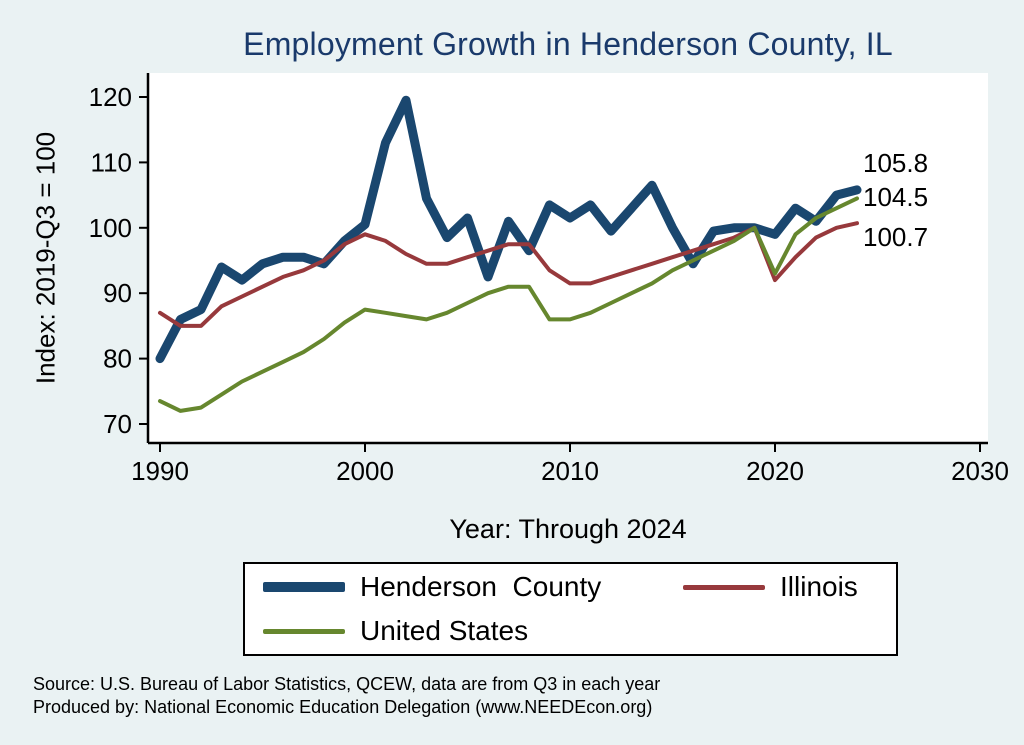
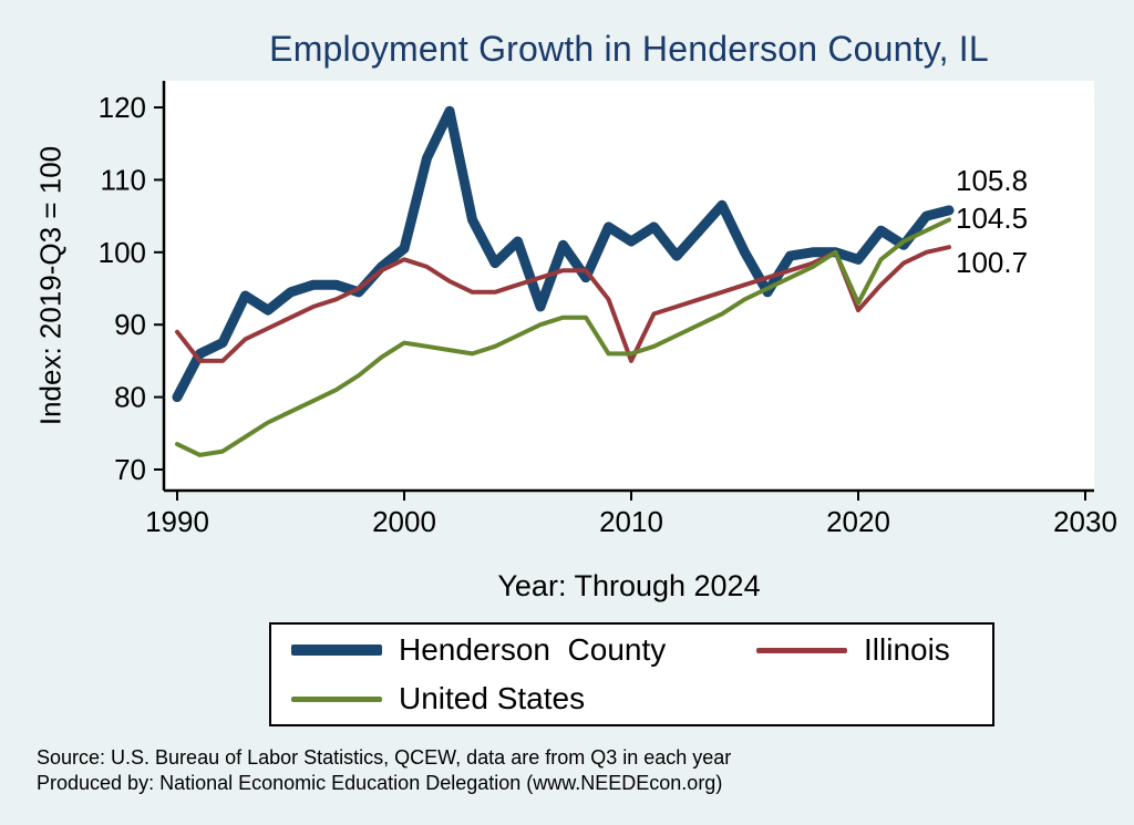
Illinois/1990: 87 -> 89
Illinois/2010: 92 -> 85
